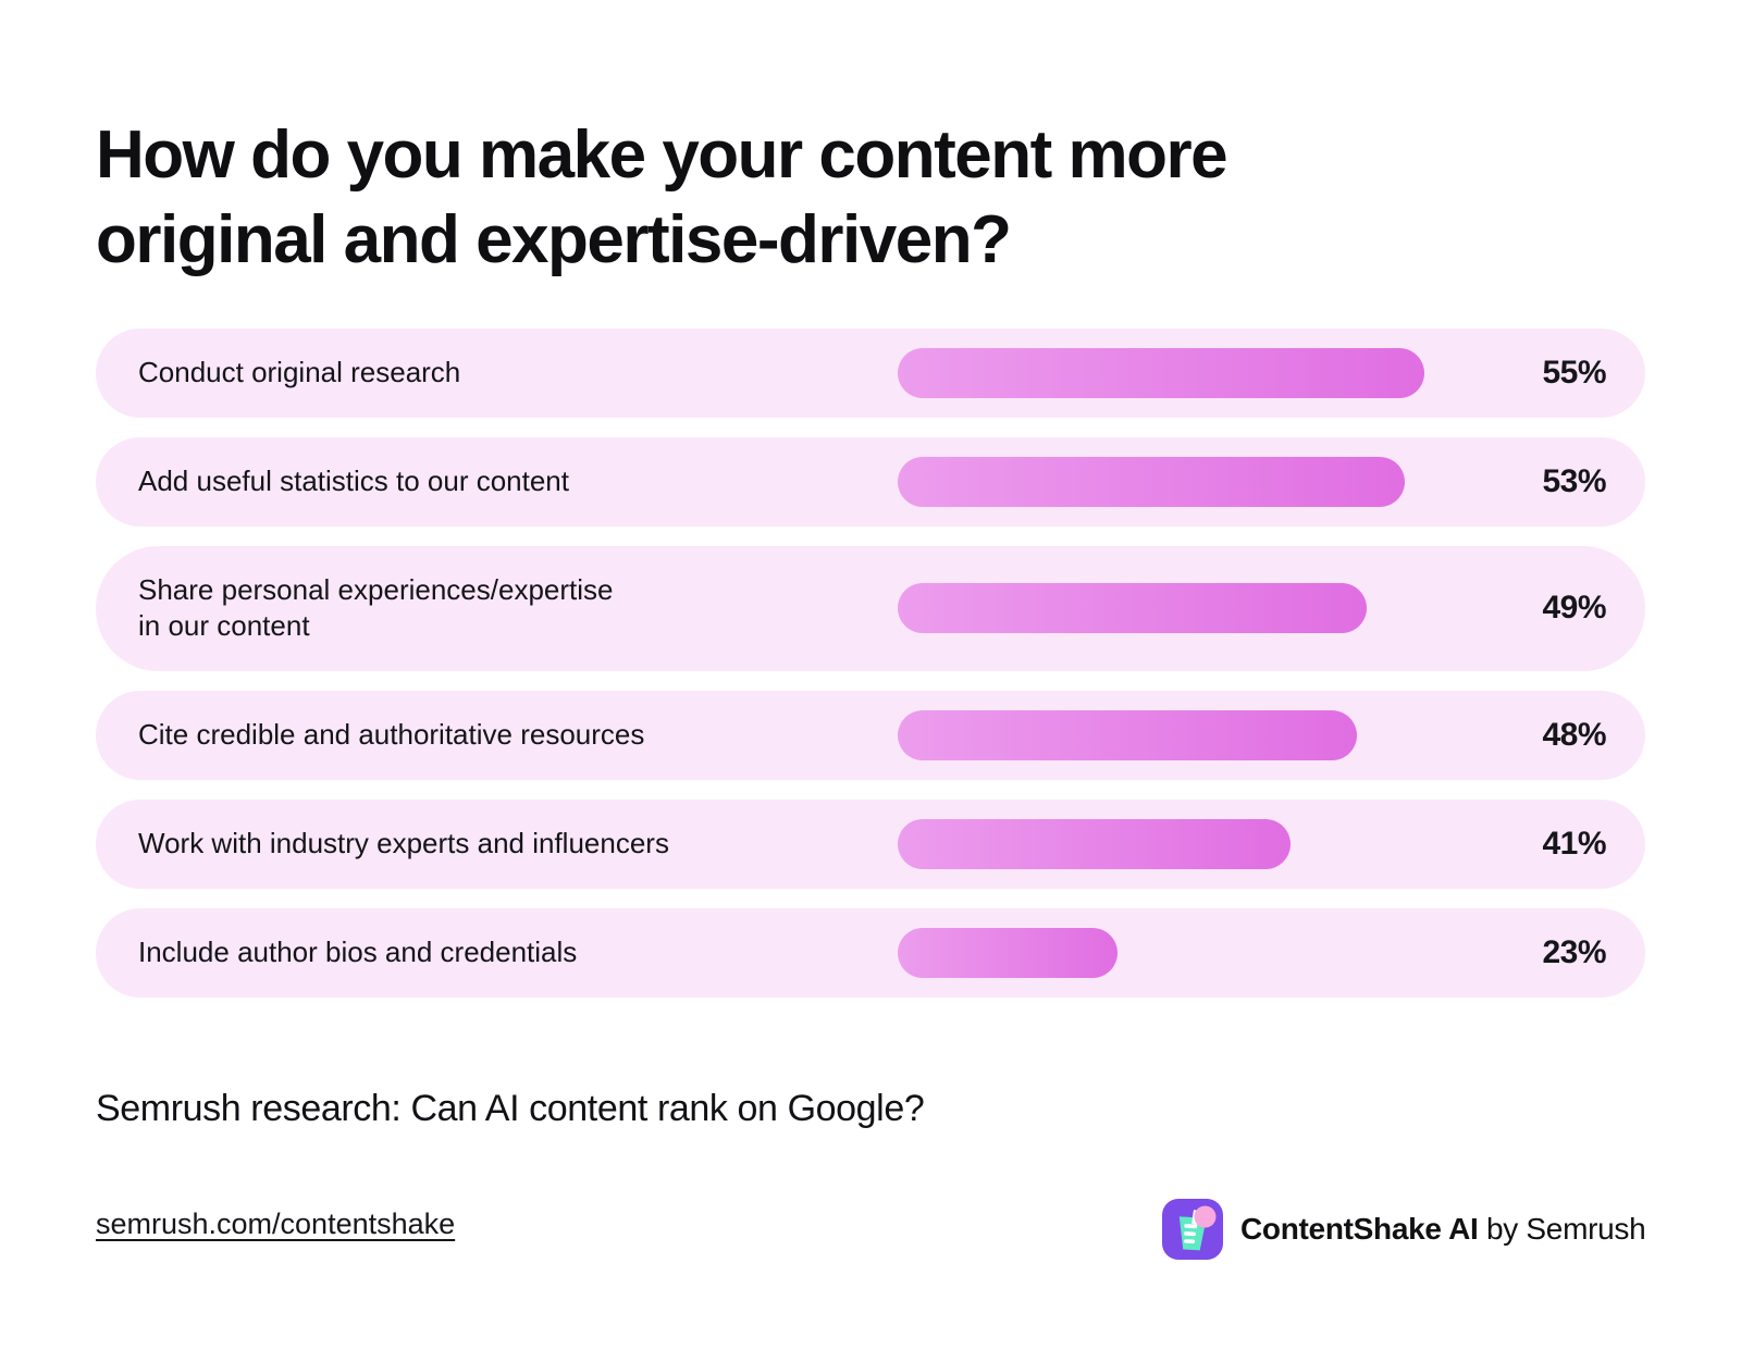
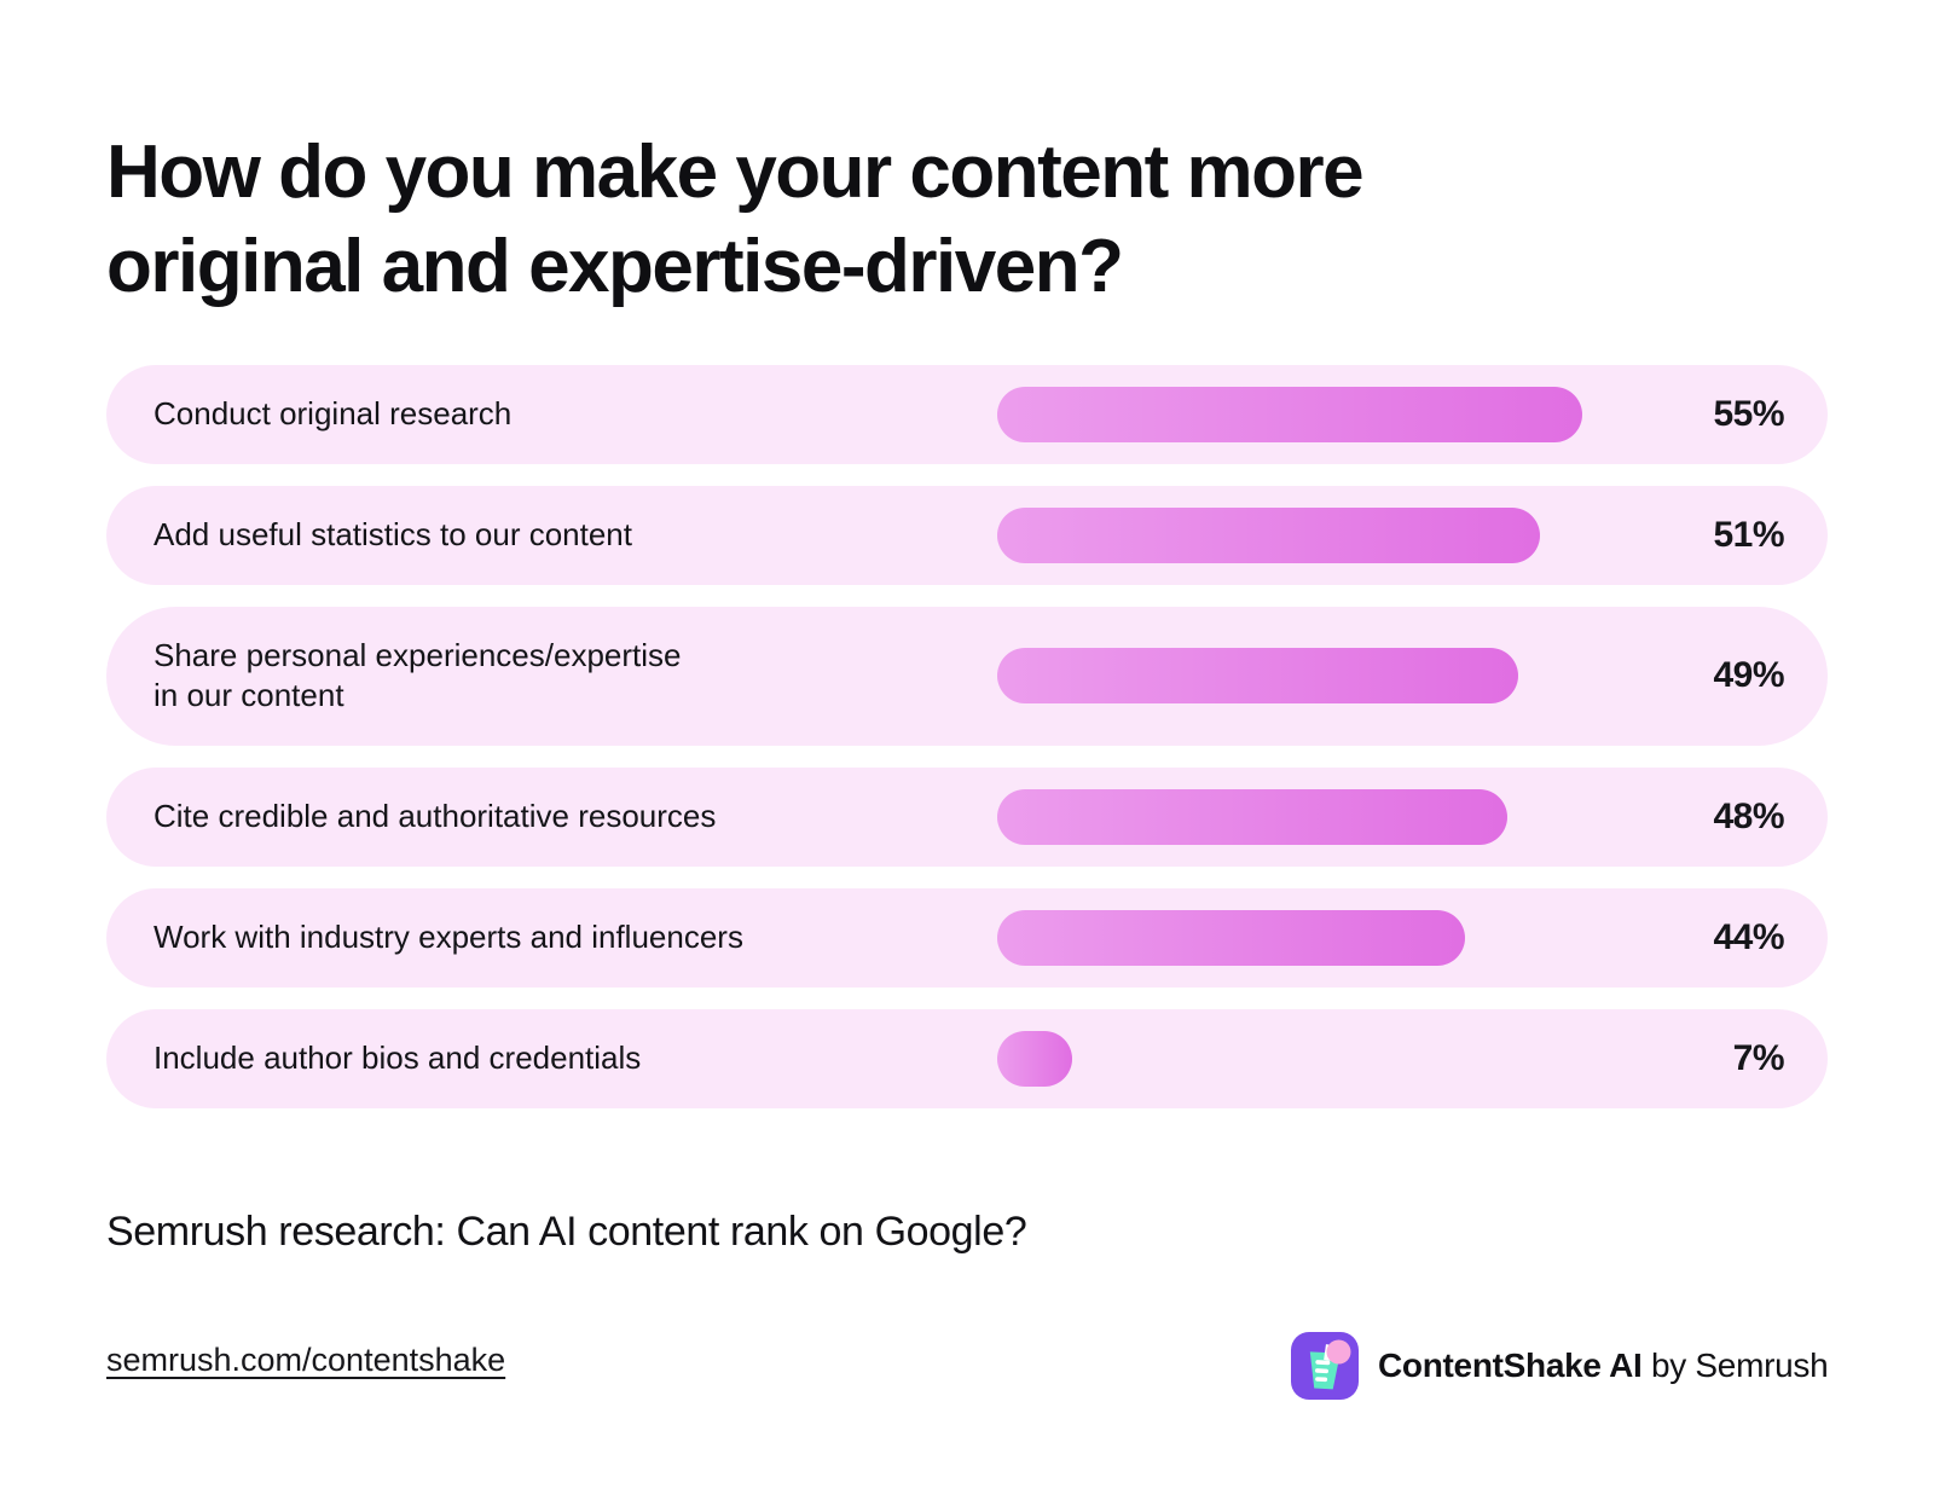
Add useful statistics to our content: 53% -> 51%
Work with industry experts and influencers: 41% -> 44%
Include author bios and credentials: 23% -> 7%
